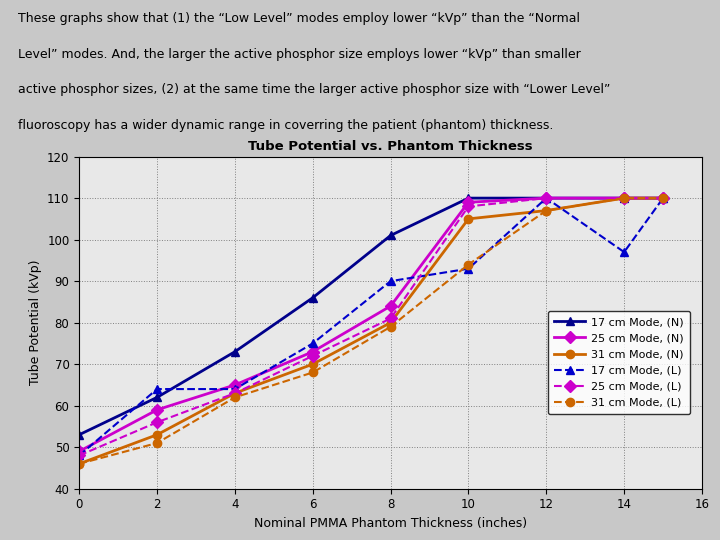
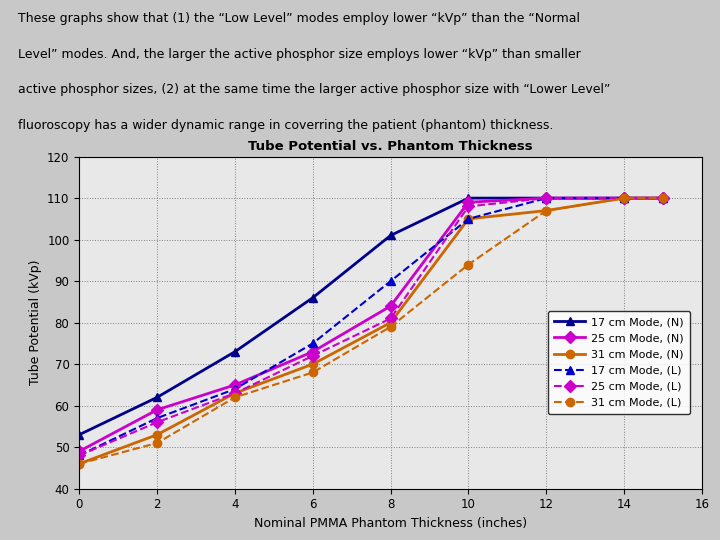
17 cm Mode, (L)/2: 64 -> 57
17 cm Mode, (L)/10: 93 -> 105
17 cm Mode, (L)/14: 97 -> 110
